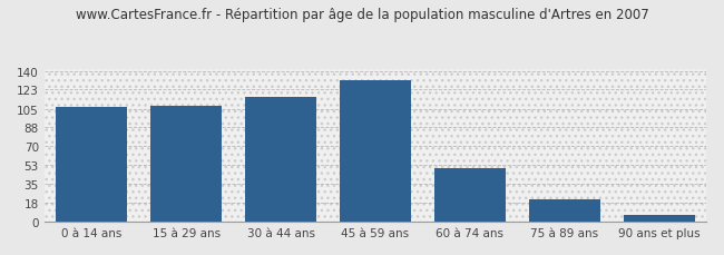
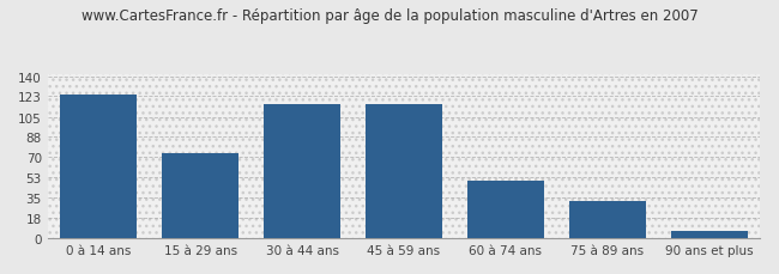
0 à 14 ans: 107 -> 124
15 à 29 ans: 108 -> 74
45 à 59 ans: 132 -> 116
75 à 89 ans: 21 -> 32
